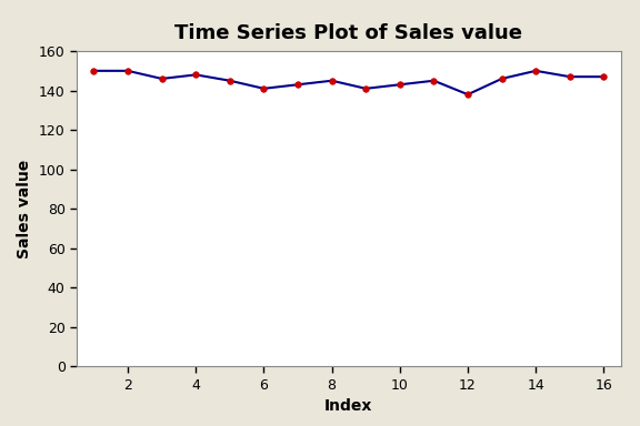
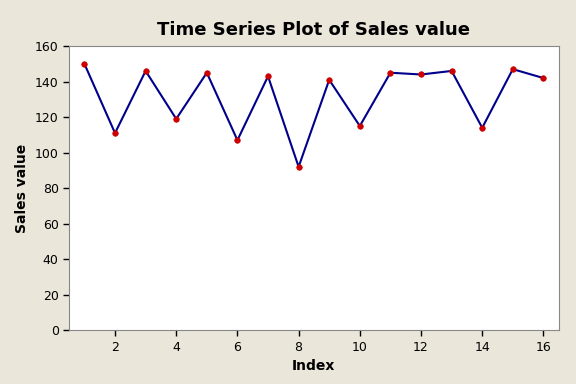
2: 150 -> 111
4: 148 -> 119
6: 141 -> 107
8: 145 -> 92
10: 143 -> 115
12: 138 -> 144
14: 150 -> 114
16: 147 -> 142
